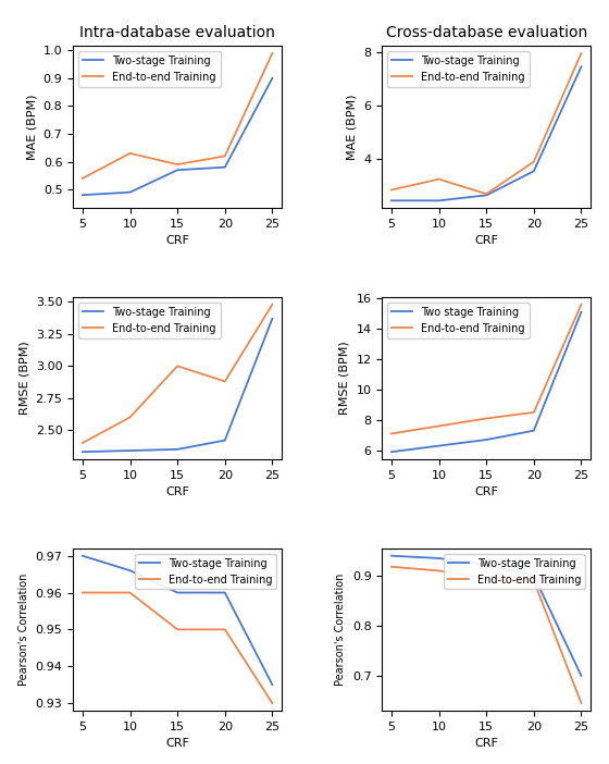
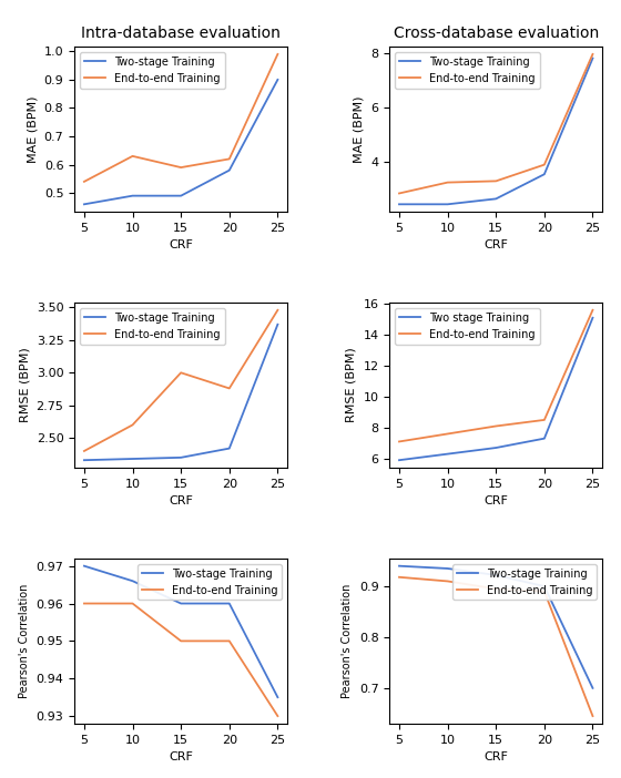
Intra-database evaluation/Two-stage Training/5: 0.48 -> 0.46
Intra-database evaluation/Two-stage Training/15: 0.57 -> 0.49
Cross-database evaluation/End-to-end Training/15: 2.70 -> 3.30
Cross-database evaluation/Two-stage Training/25: 7.45 -> 7.80
